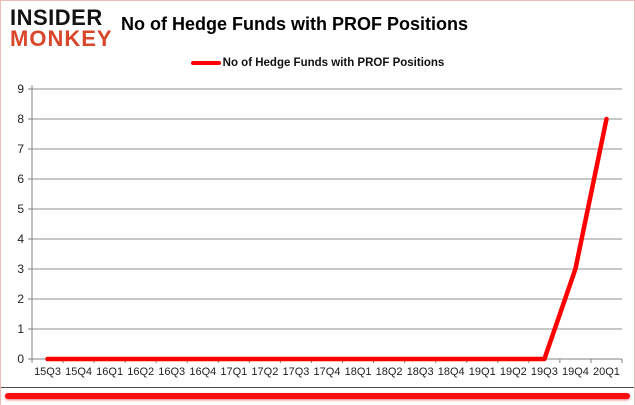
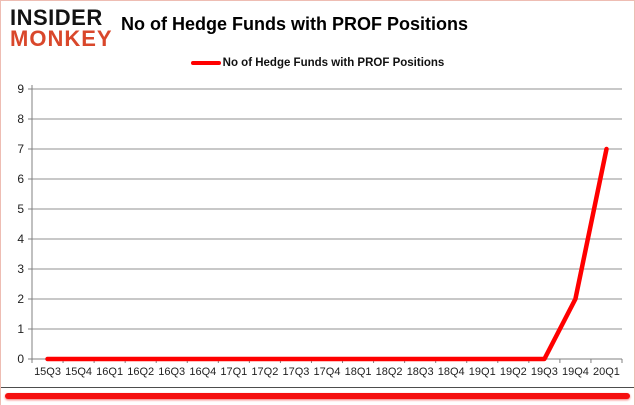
19Q4: 3 -> 2
20Q1: 8 -> 7
